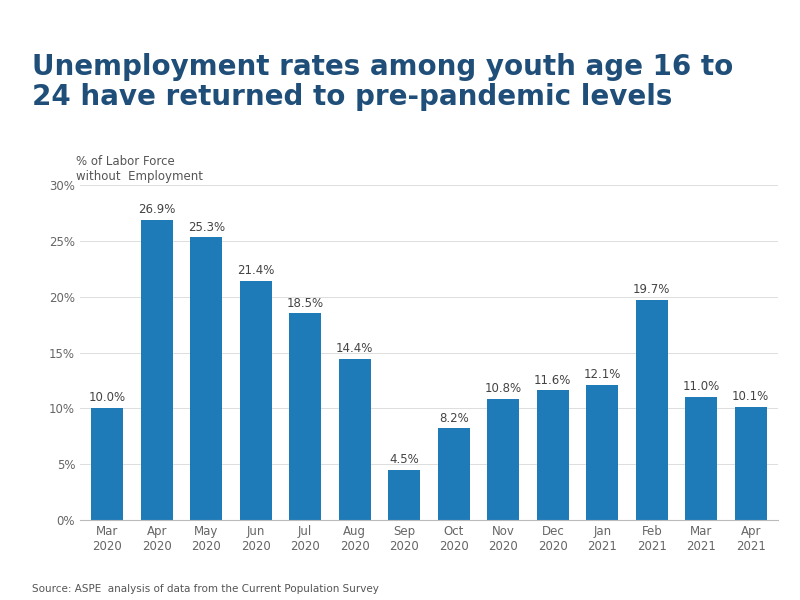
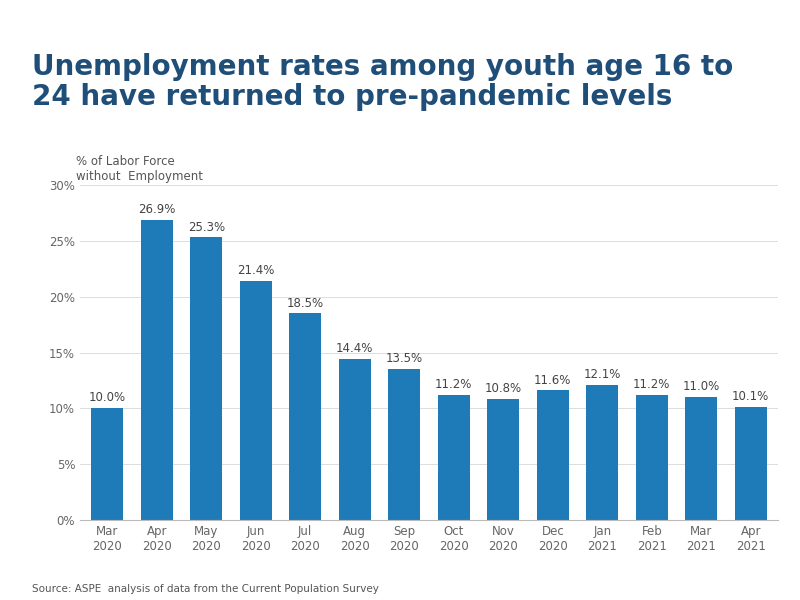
Sep 2020: 4.5% -> 13.5%
Oct 2020: 8.2% -> 11.2%
Feb 2021: 19.7% -> 11.2%
